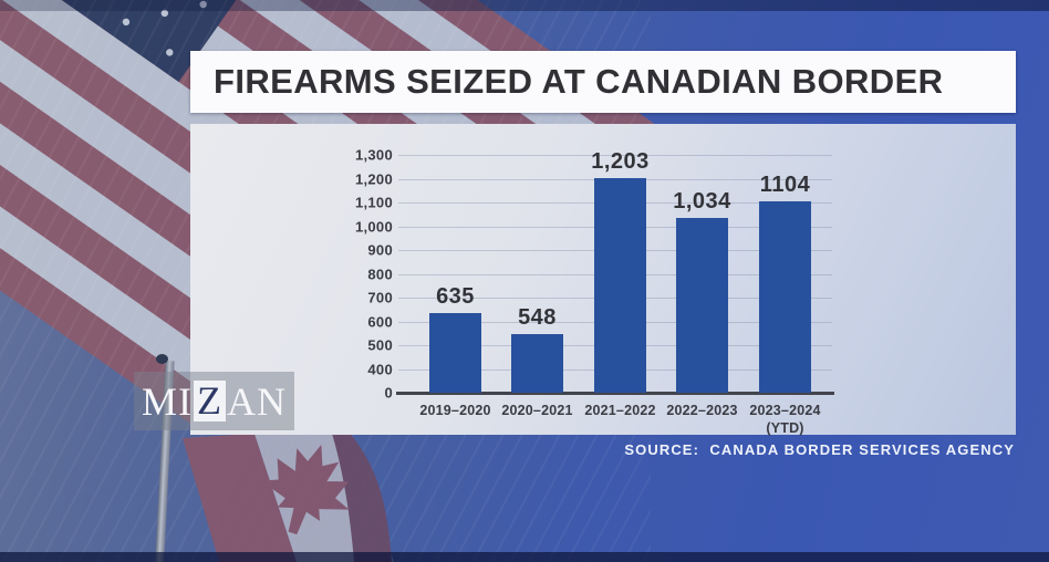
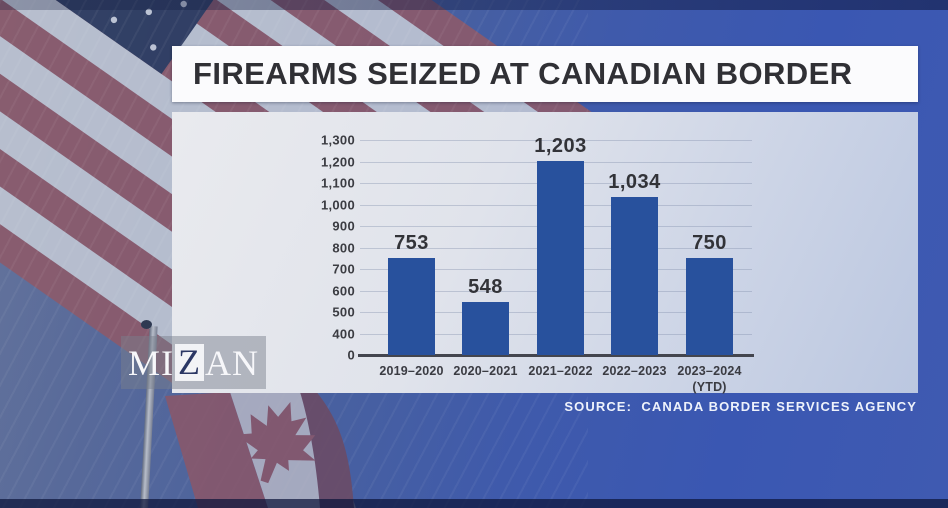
2019–2020: 635 -> 753
2023–2024 (YTD): 1104 -> 750
